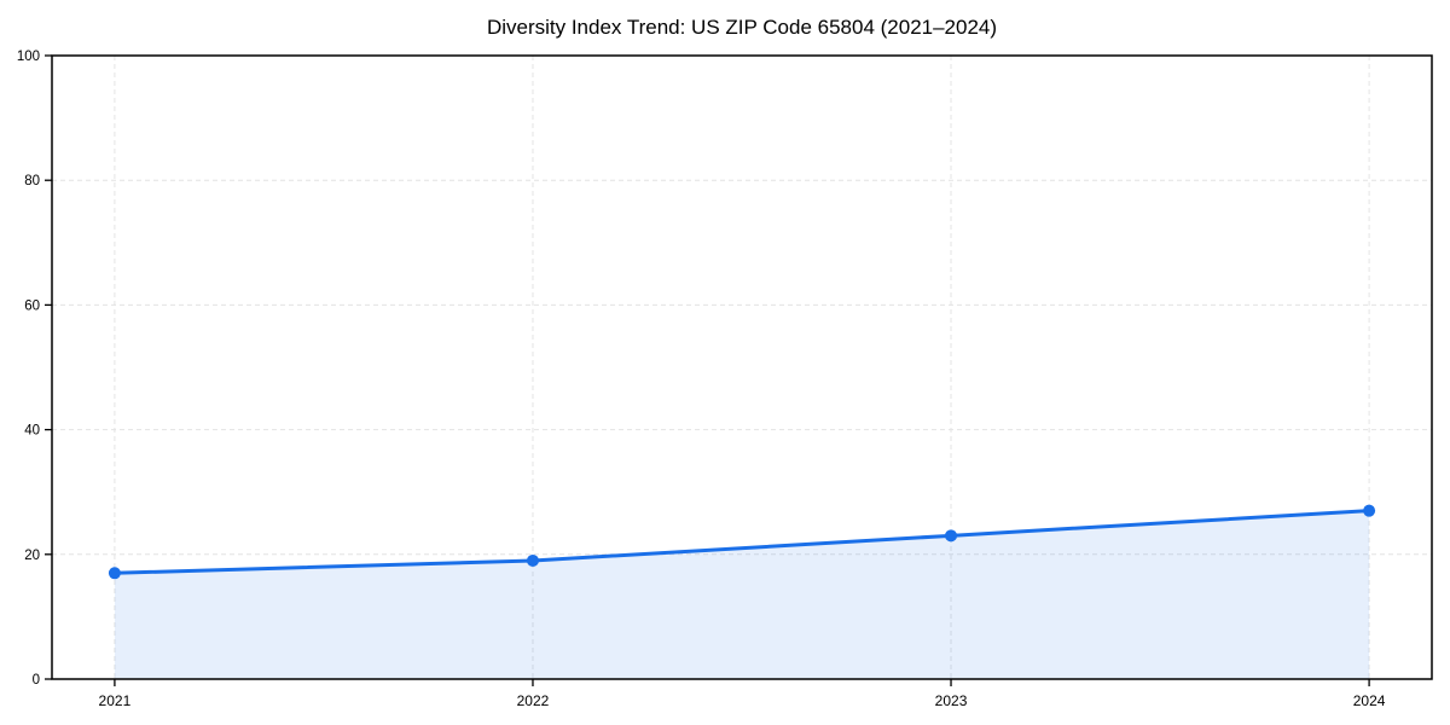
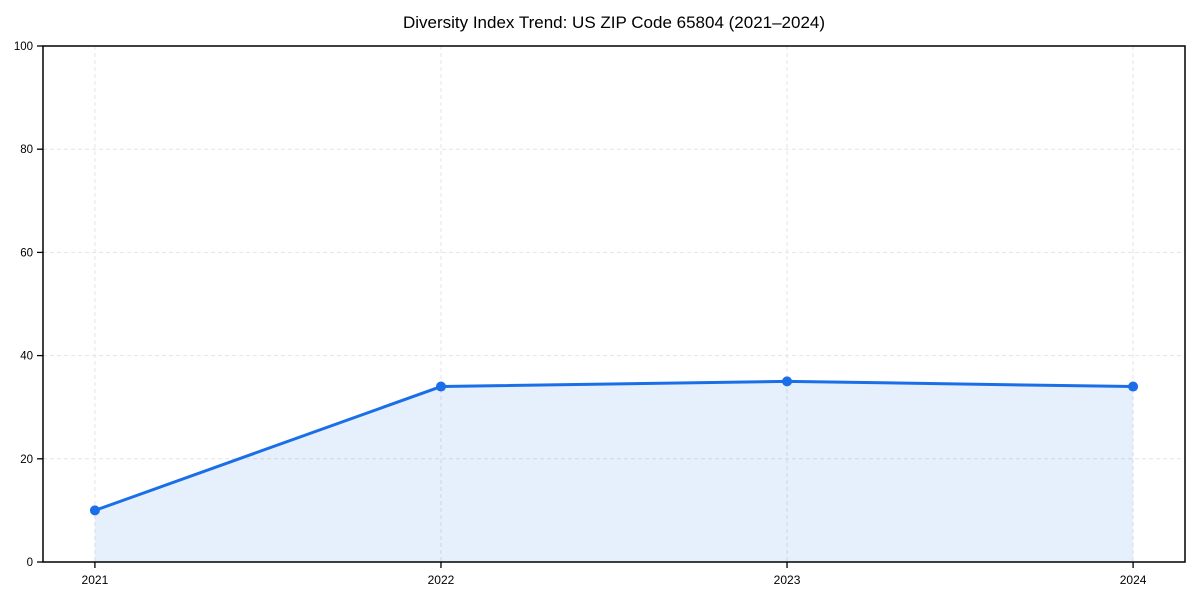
2021: 17 -> 10
2022: 19 -> 34
2023: 23 -> 35
2024: 27 -> 34
